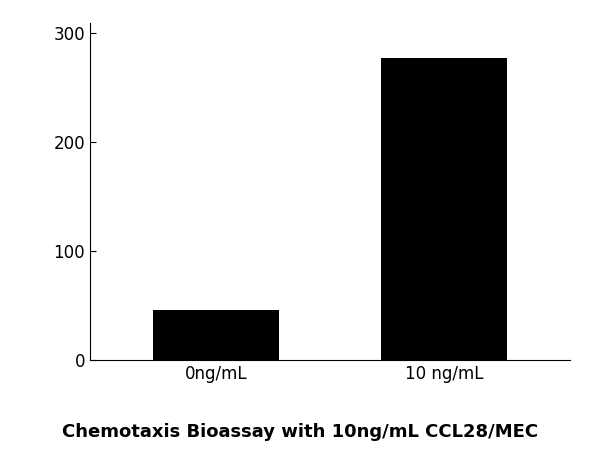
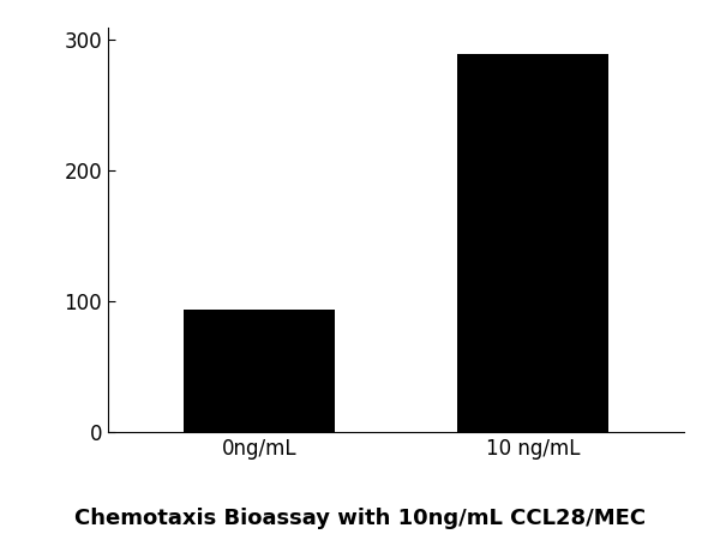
0ng/mL: 46 -> 94
10 ng/mL: 277 -> 289
